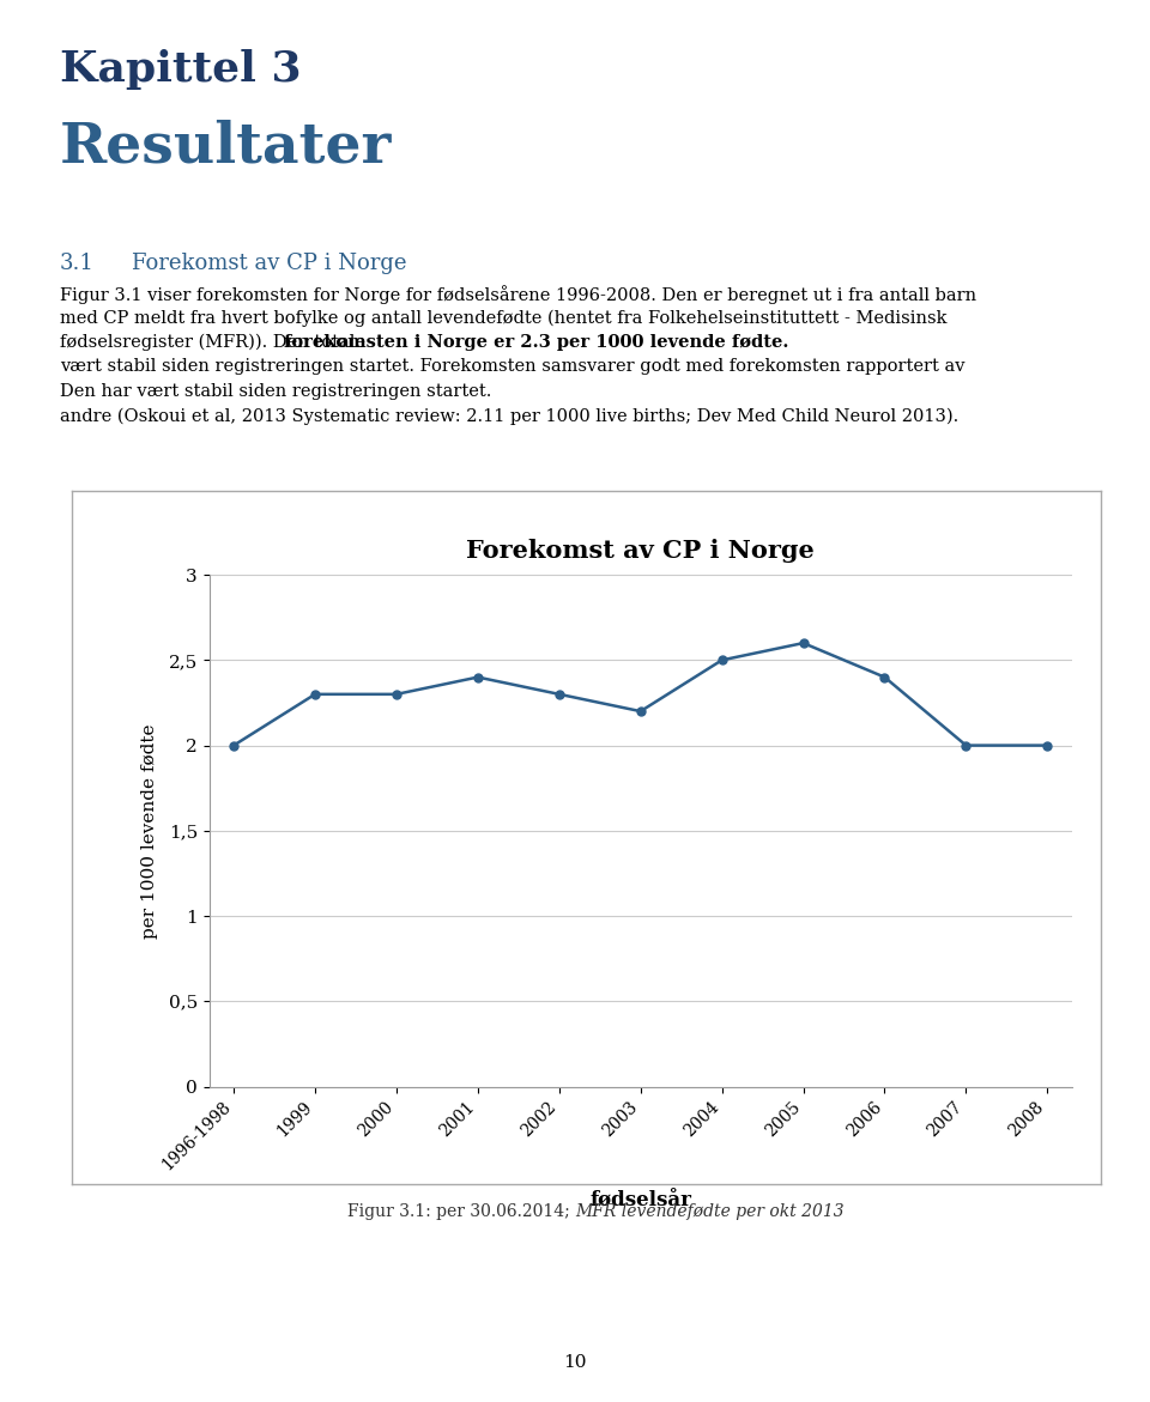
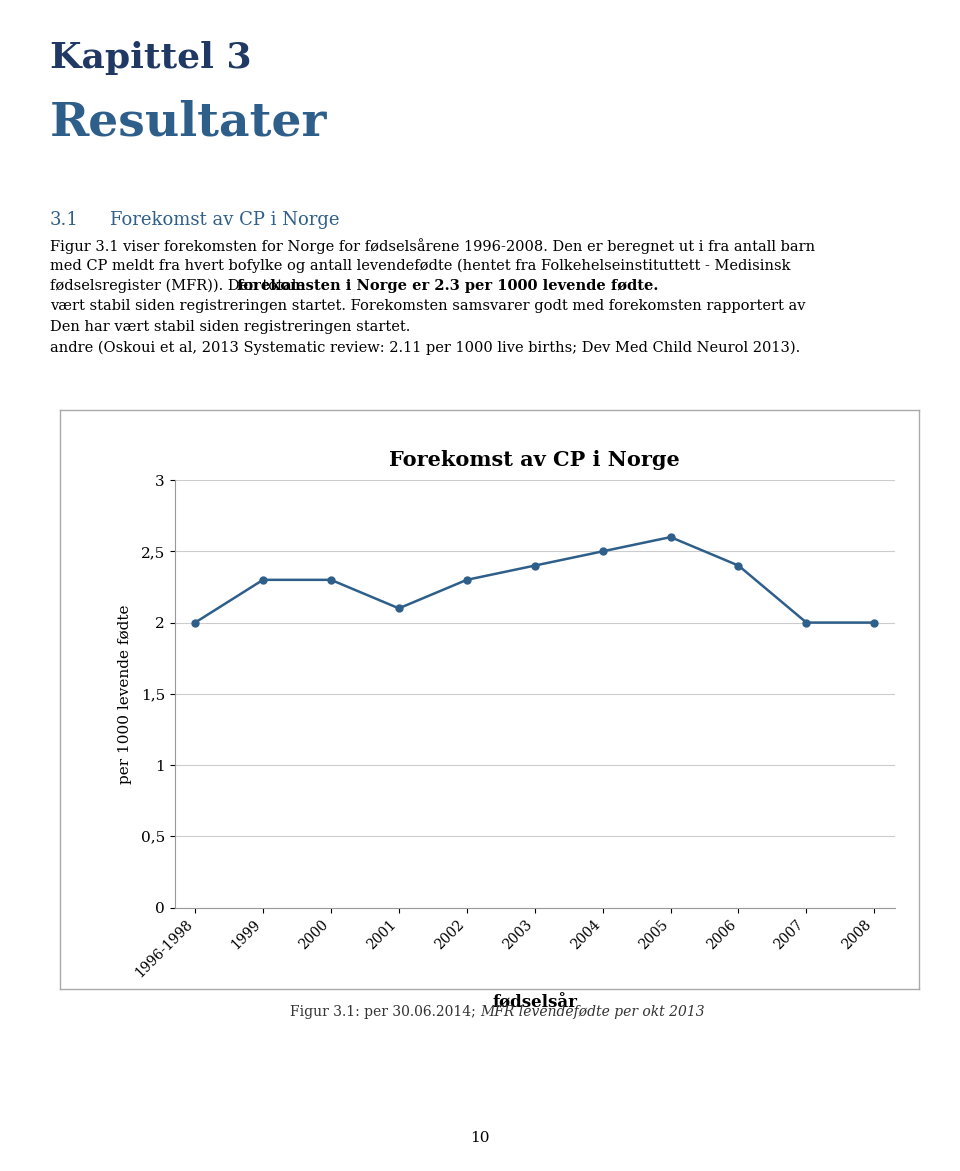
2001: 2,4 -> 2,1
2003: 2,2 -> 2,4
